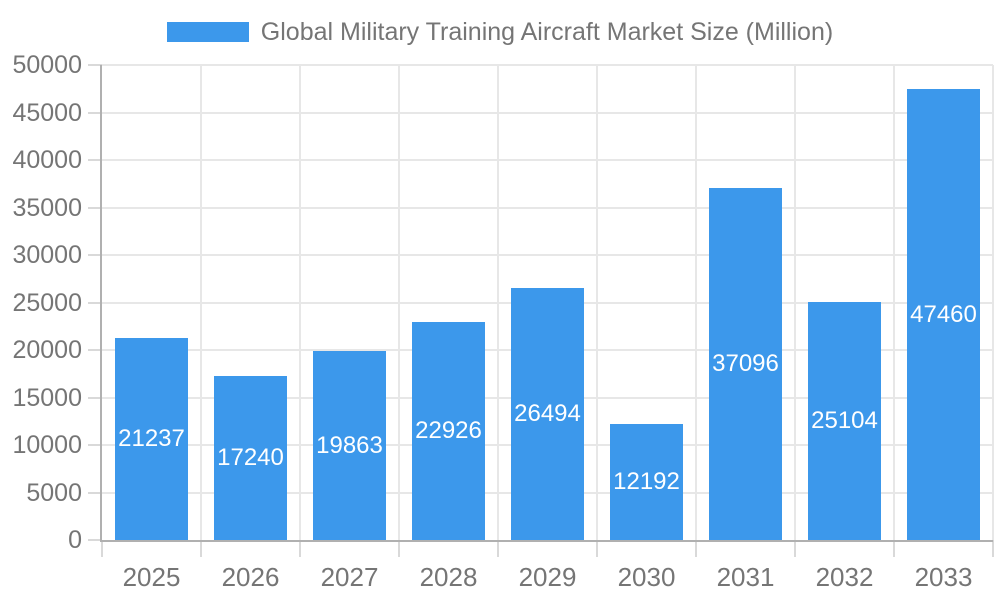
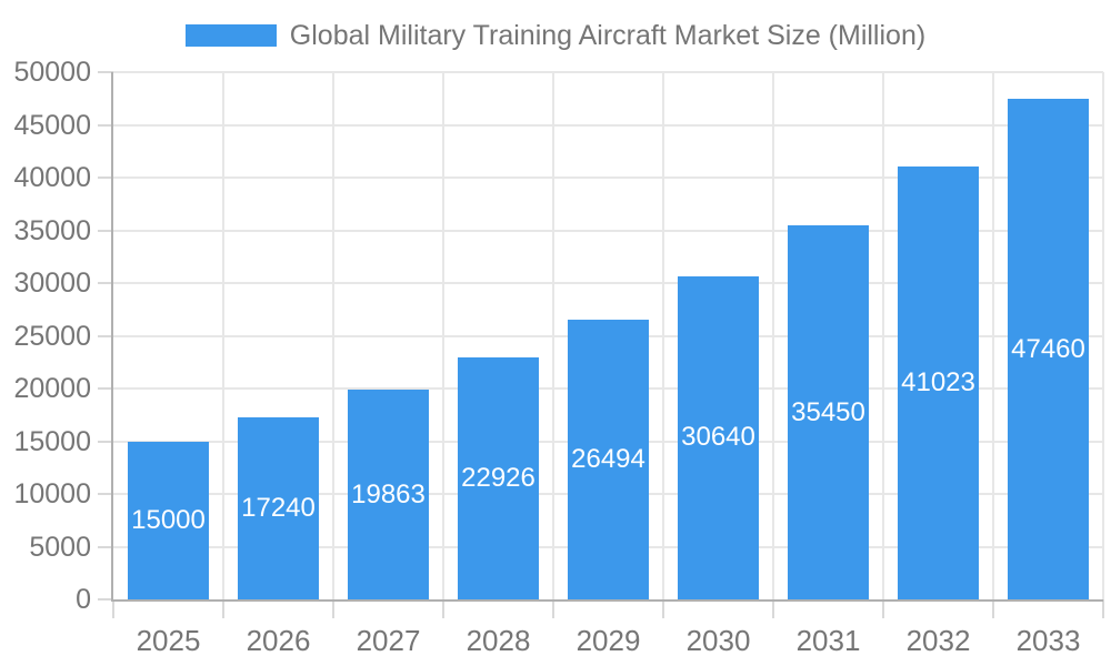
2025: 21237 -> 15000
2030: 12192 -> 30640
2031: 37096 -> 35450
2032: 25104 -> 41023
